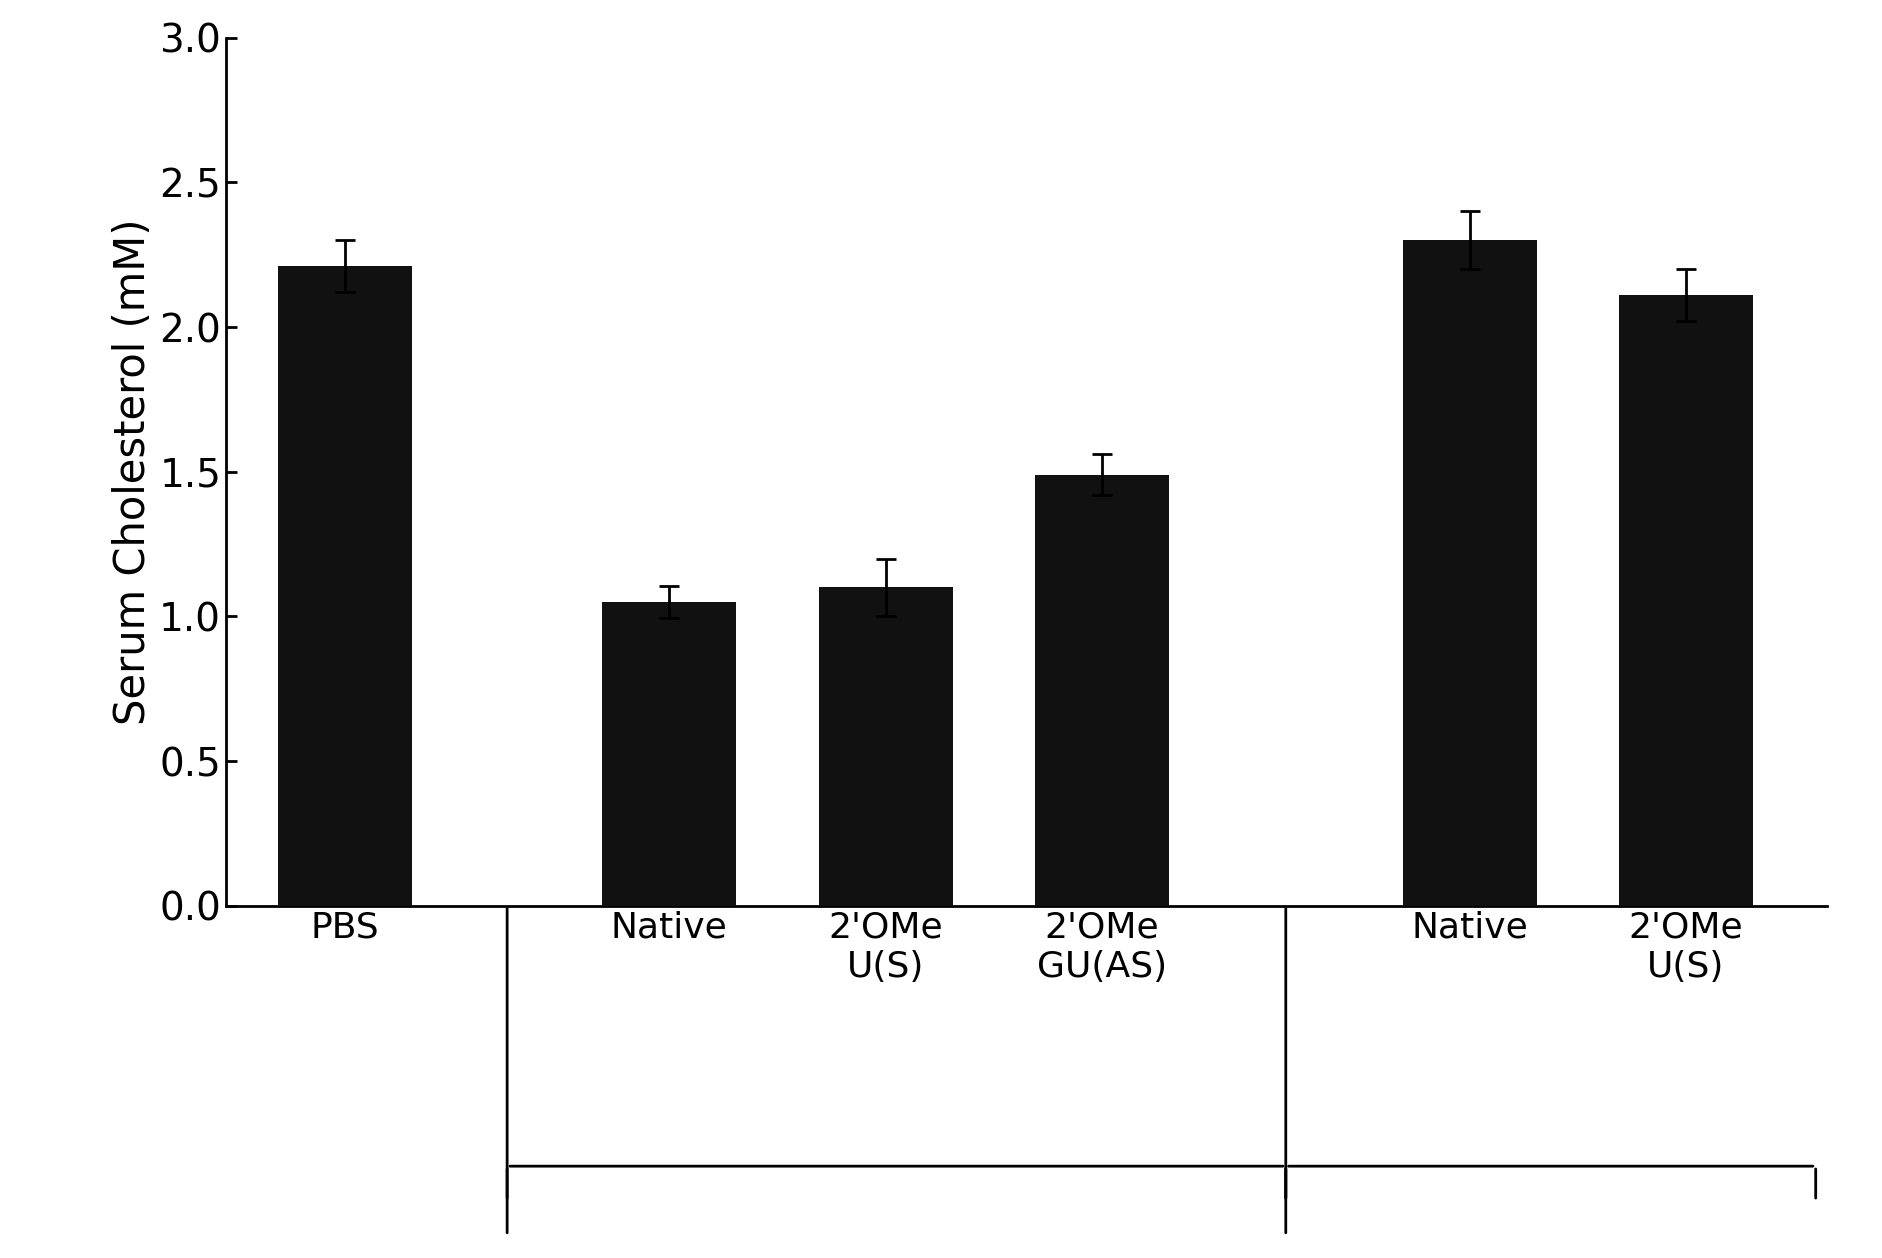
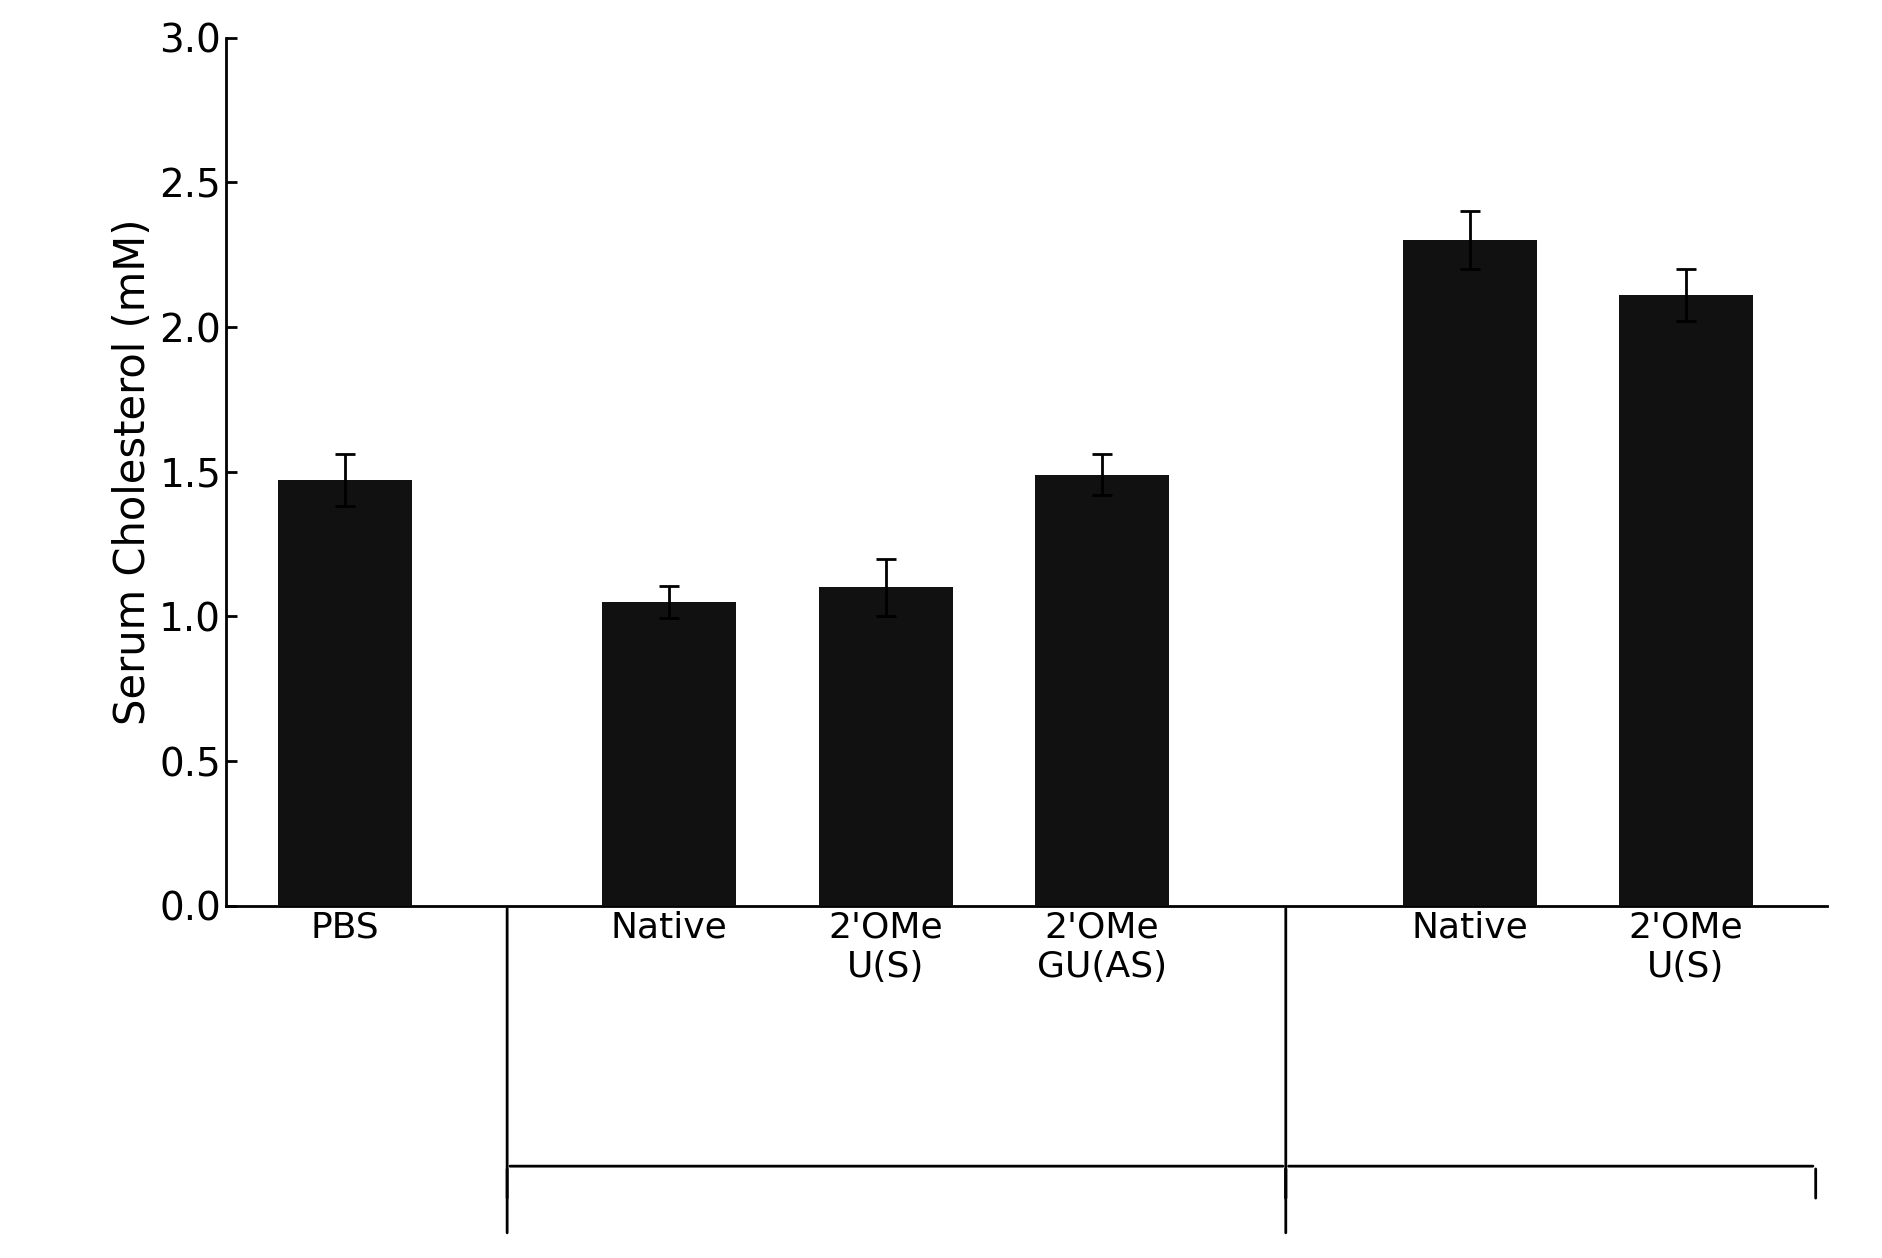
PBS: 2.21 -> 1.47
